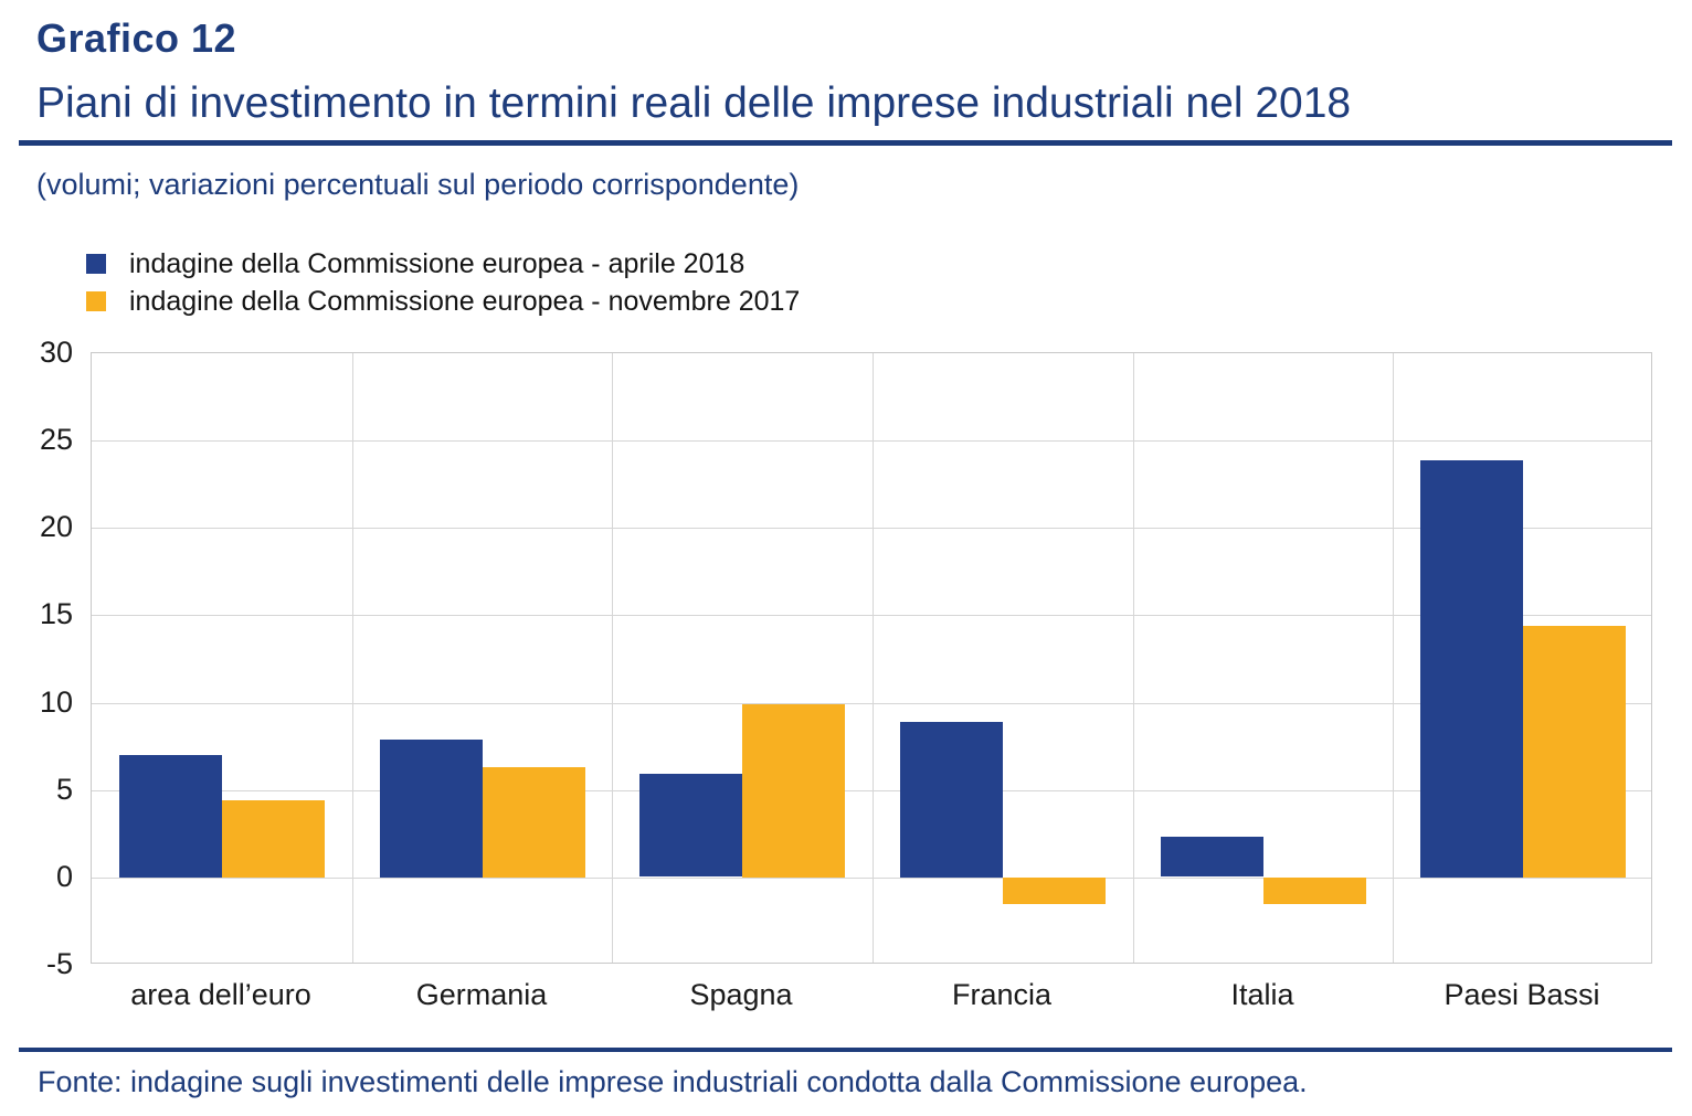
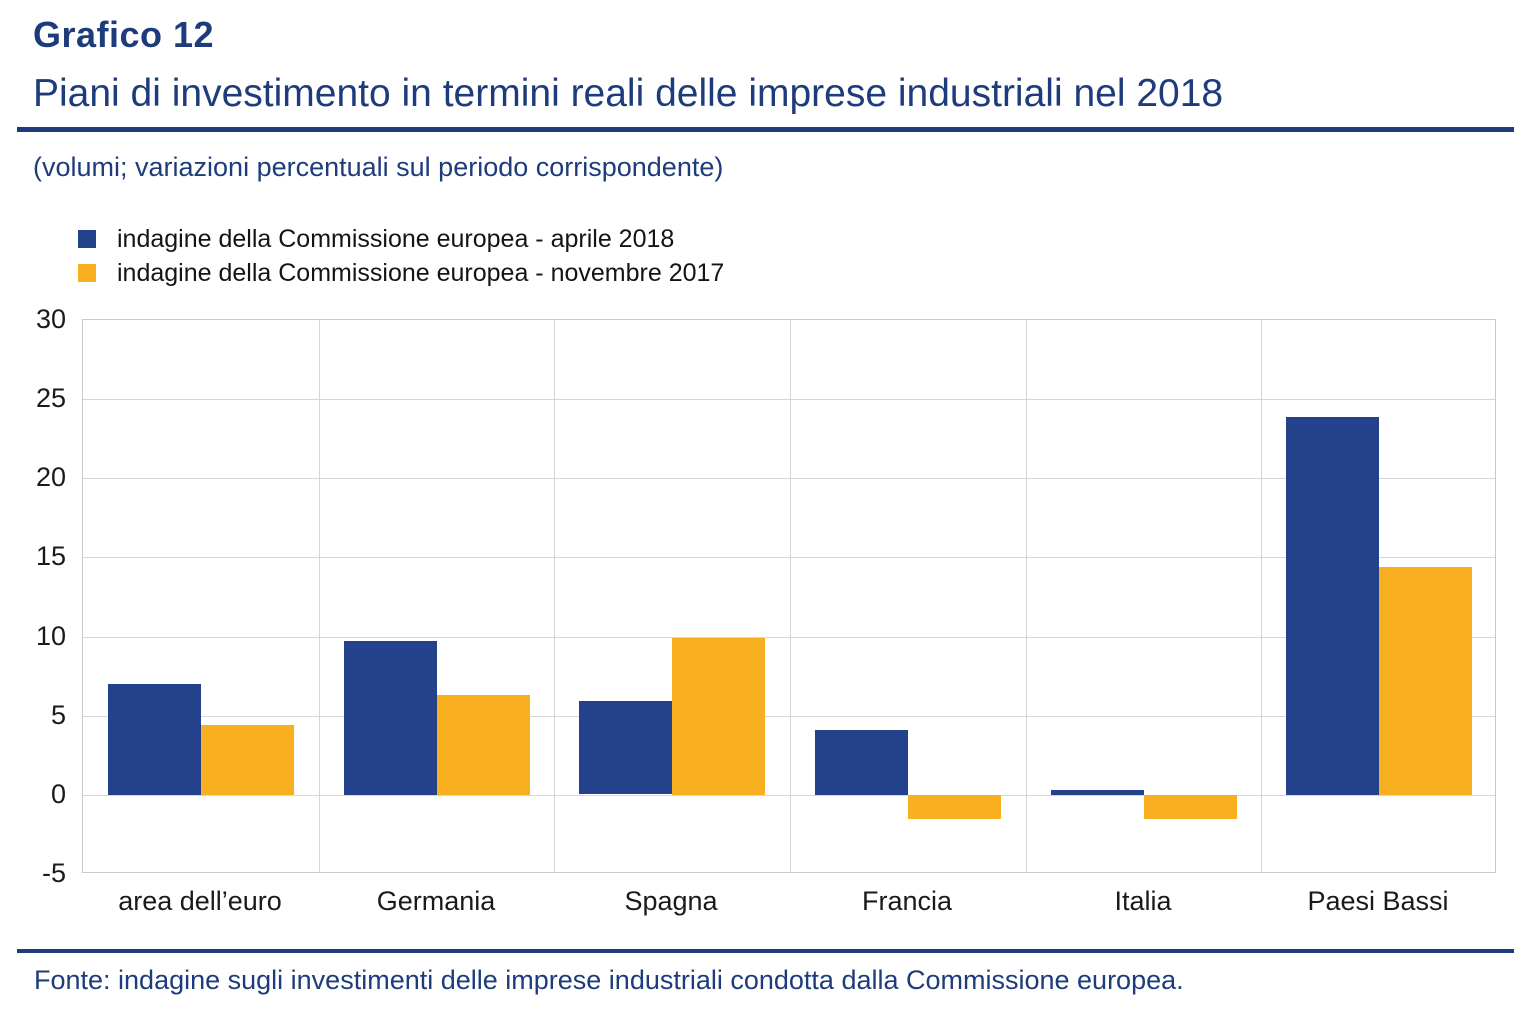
indagine della Commissione europea - aprile 2018/Germania: 7.9 -> 9.7
indagine della Commissione europea - aprile 2018/Francia: 8.9 -> 4.1
indagine della Commissione europea - aprile 2018/Italia: 2.3 -> 0.3
